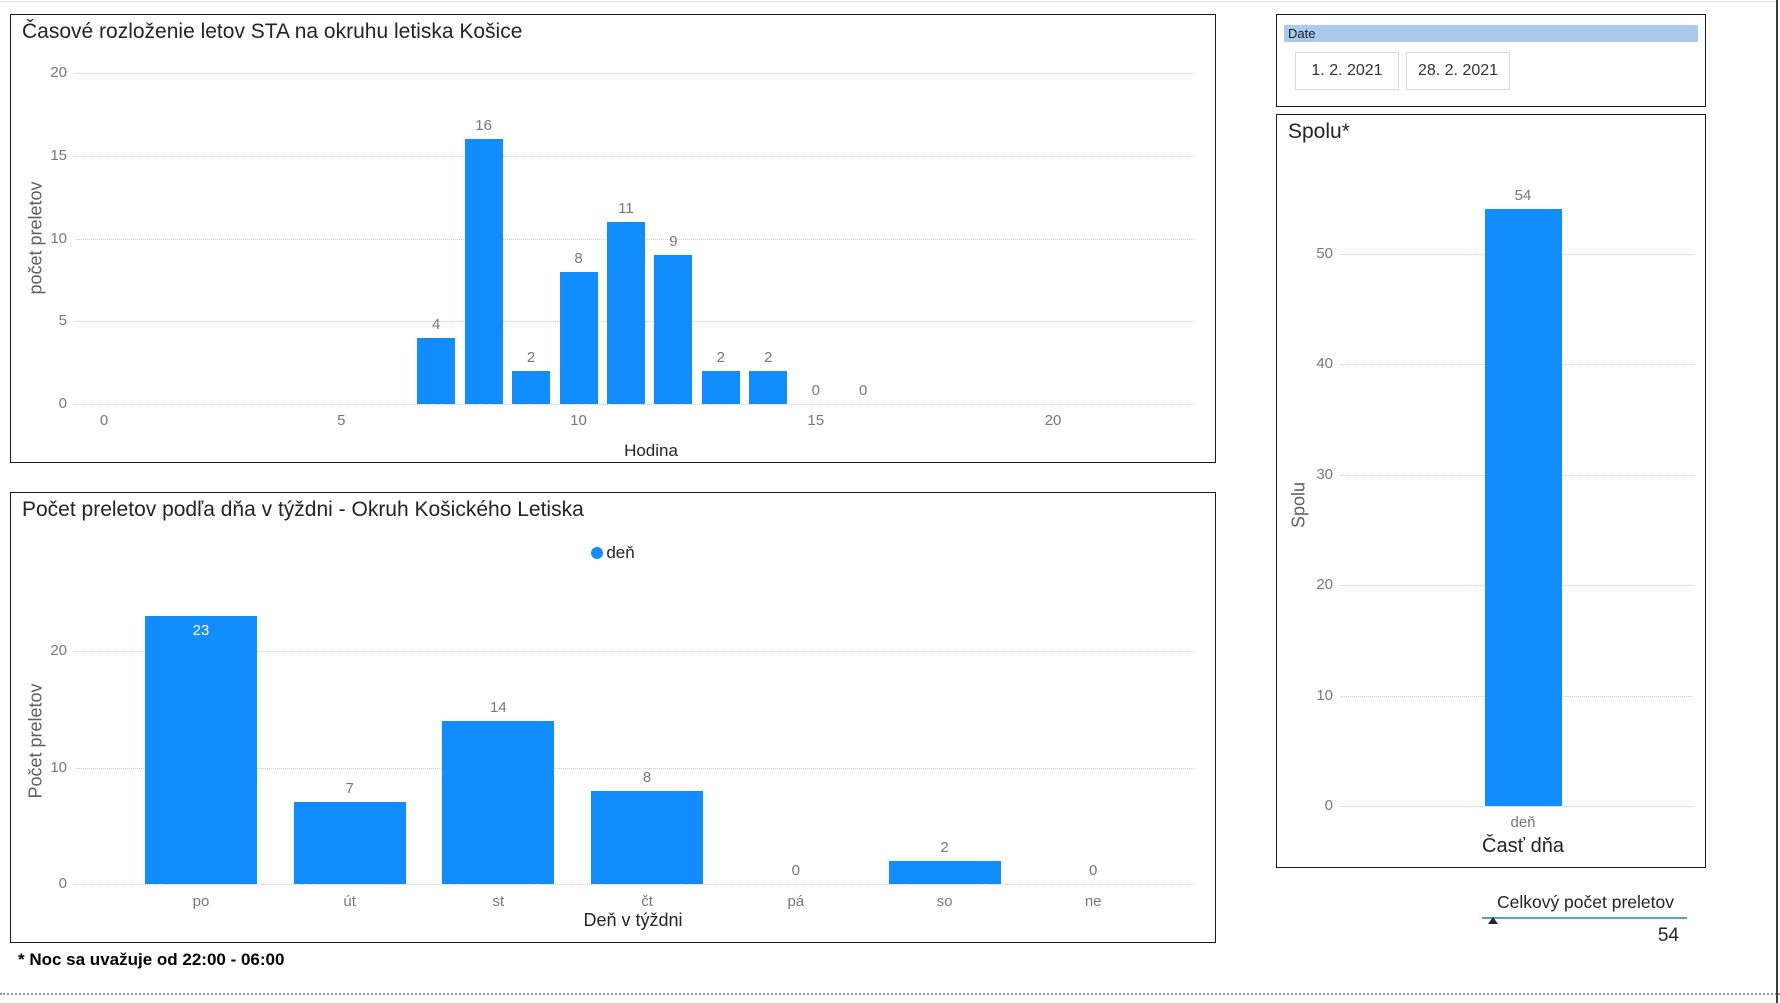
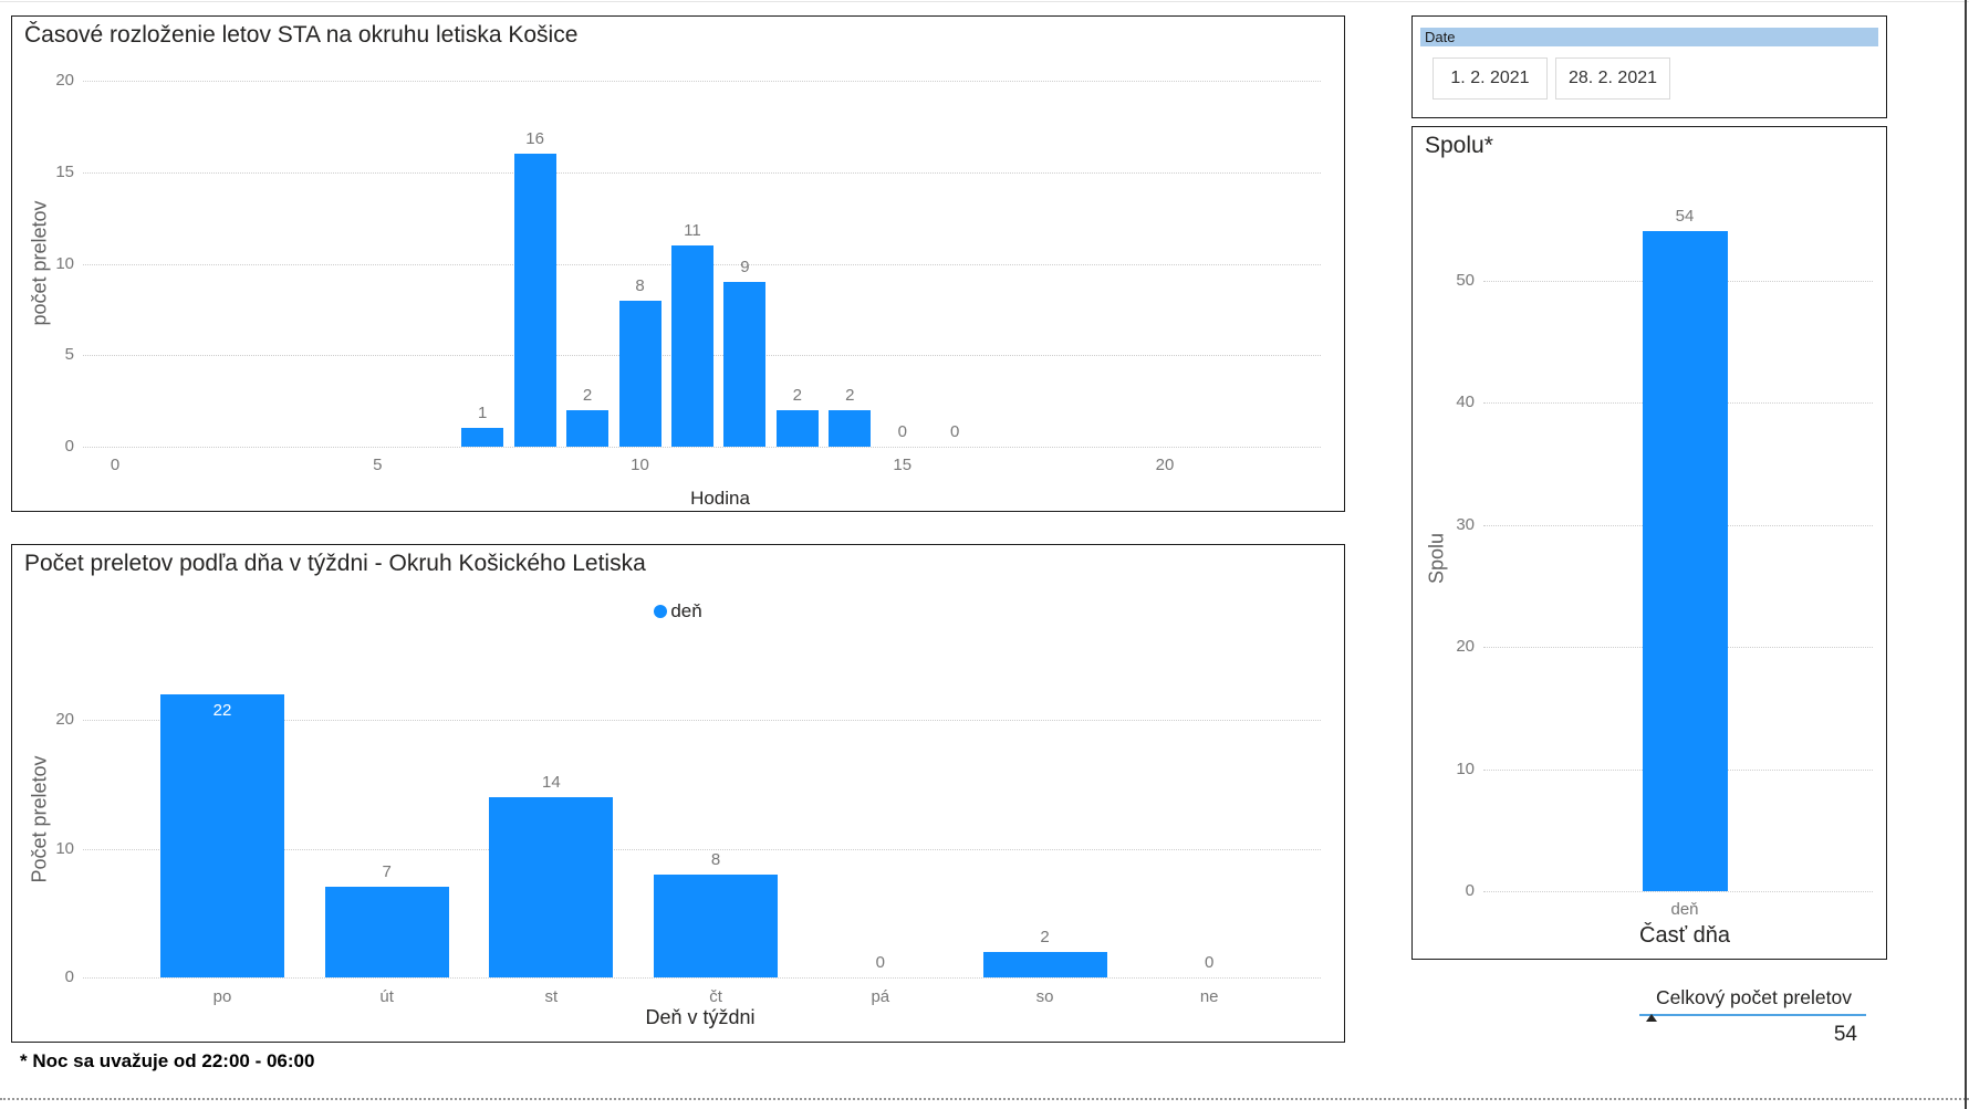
Časové rozloženie letov STA na okruhu letiska Košice/7: 4 -> 1
Počet preletov podľa dňa v týždni - Okruh Košického Letiska/po: 23 -> 22
